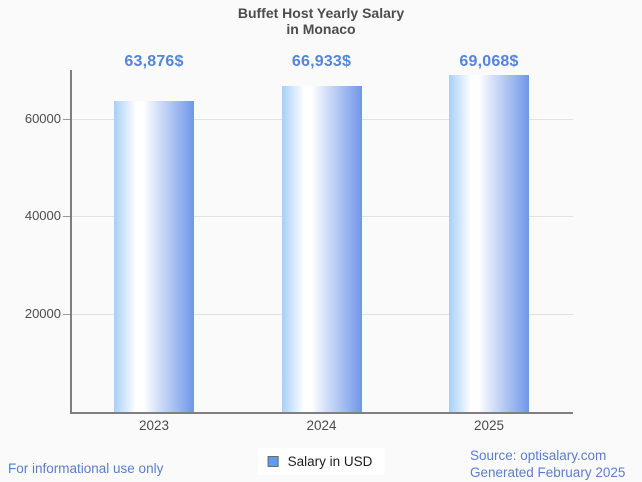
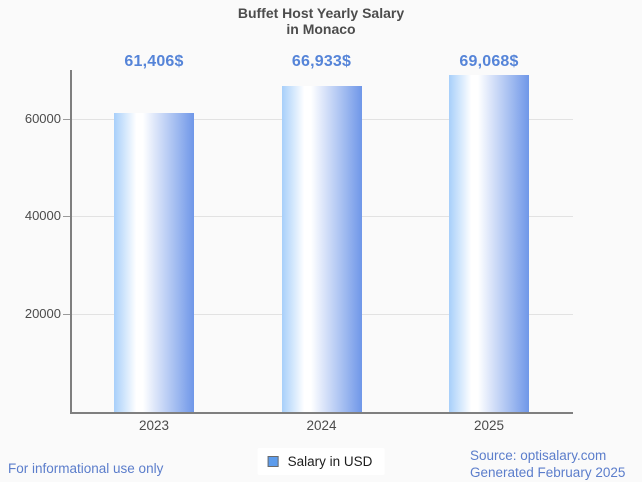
2023: 63,876 -> 61,406
